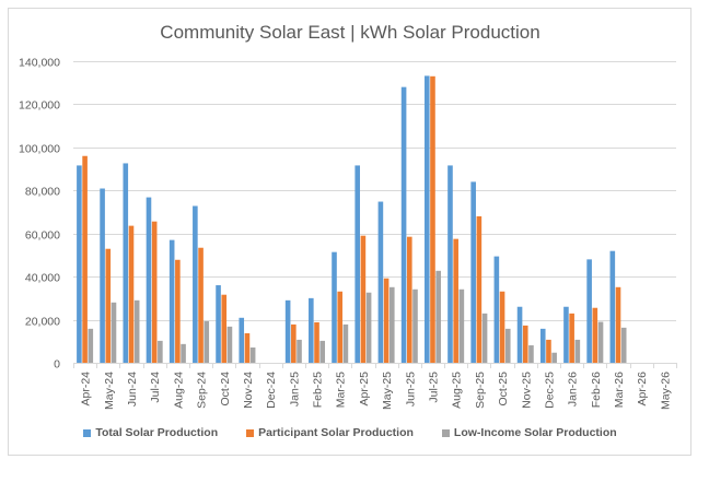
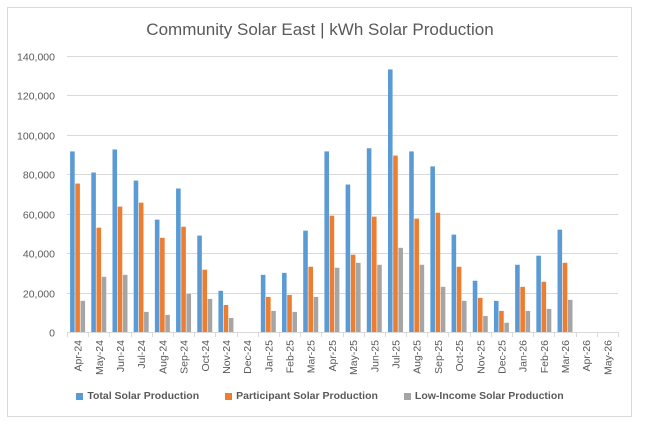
Participant Solar Production/Apr-24: 96000 -> 75000
Total Solar Production/Oct-24: 36000 -> 49000
Total Solar Production/Jun-25: 128000 -> 93000
Participant Solar Production/Jul-25: 133000 -> 90000
Participant Solar Production/Sep-25: 68000 -> 60000
Total Solar Production/Jan-26: 26000 -> 34000
Total Solar Production/Feb-26: 48000 -> 39000
Low-Income Solar Production/Feb-26: 19000 -> 12000
